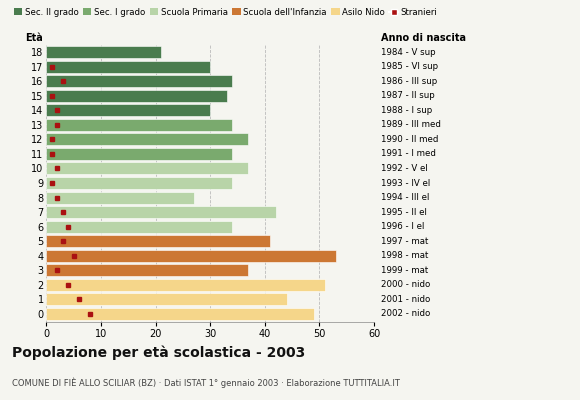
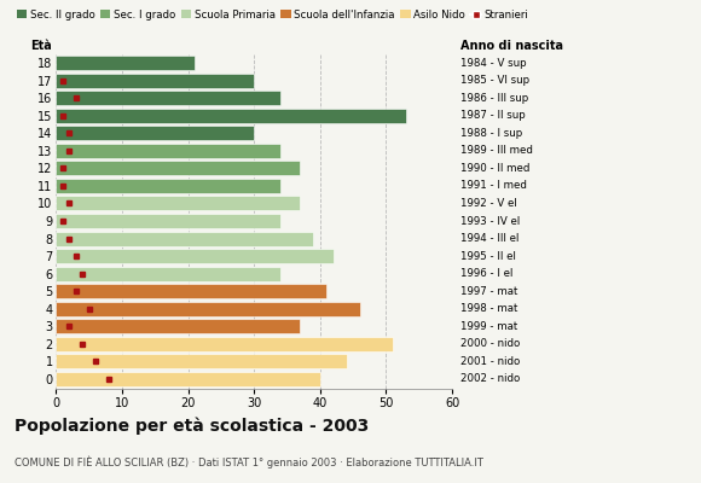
15: 33 -> 53
8: 27 -> 39
4: 53 -> 46
0: 49 -> 40
